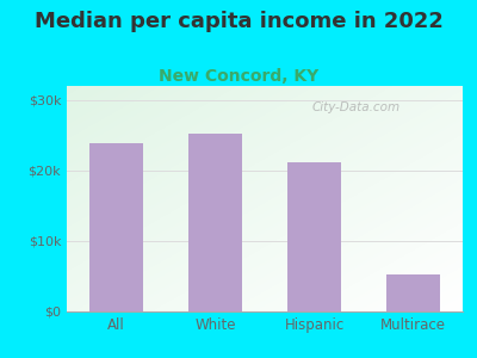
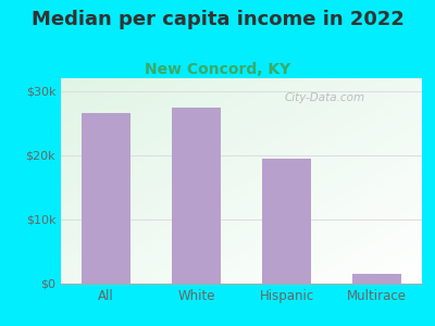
All: $23.8k -> $26.5k
White: $25.2k -> $27.5k
Hispanic: $21.2k -> $19.5k
Multirace: $5.2k -> $1.5k
